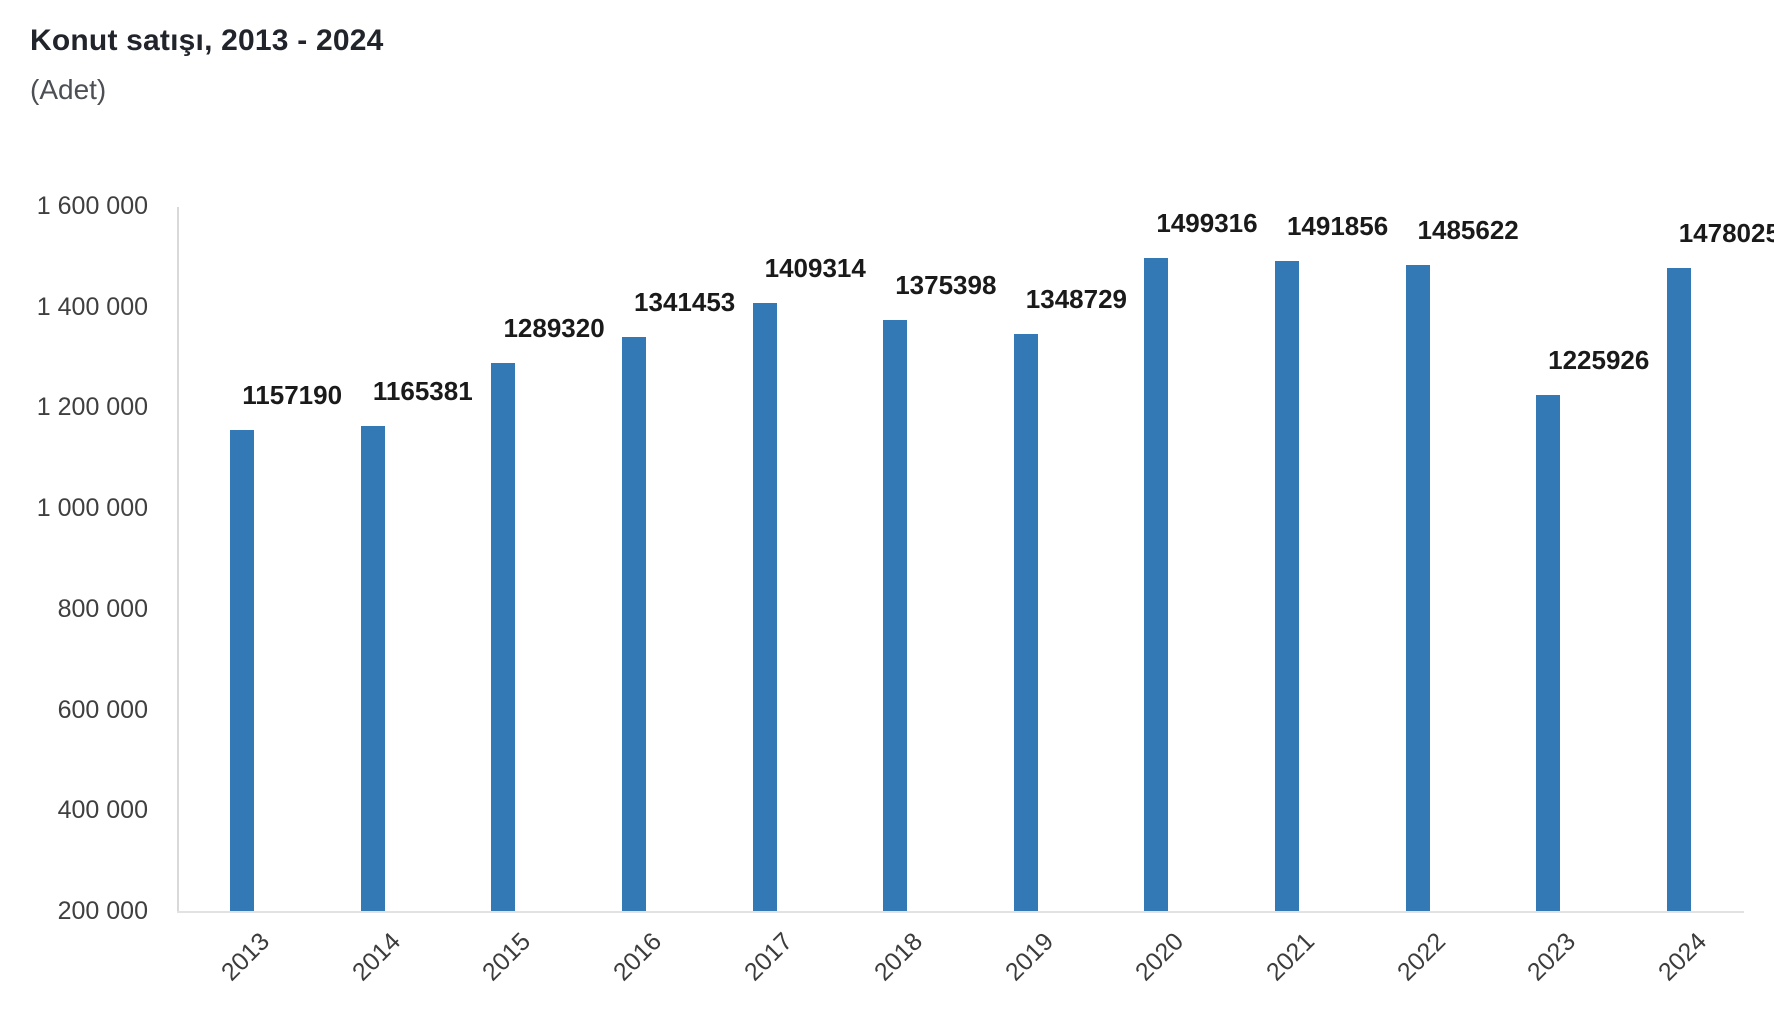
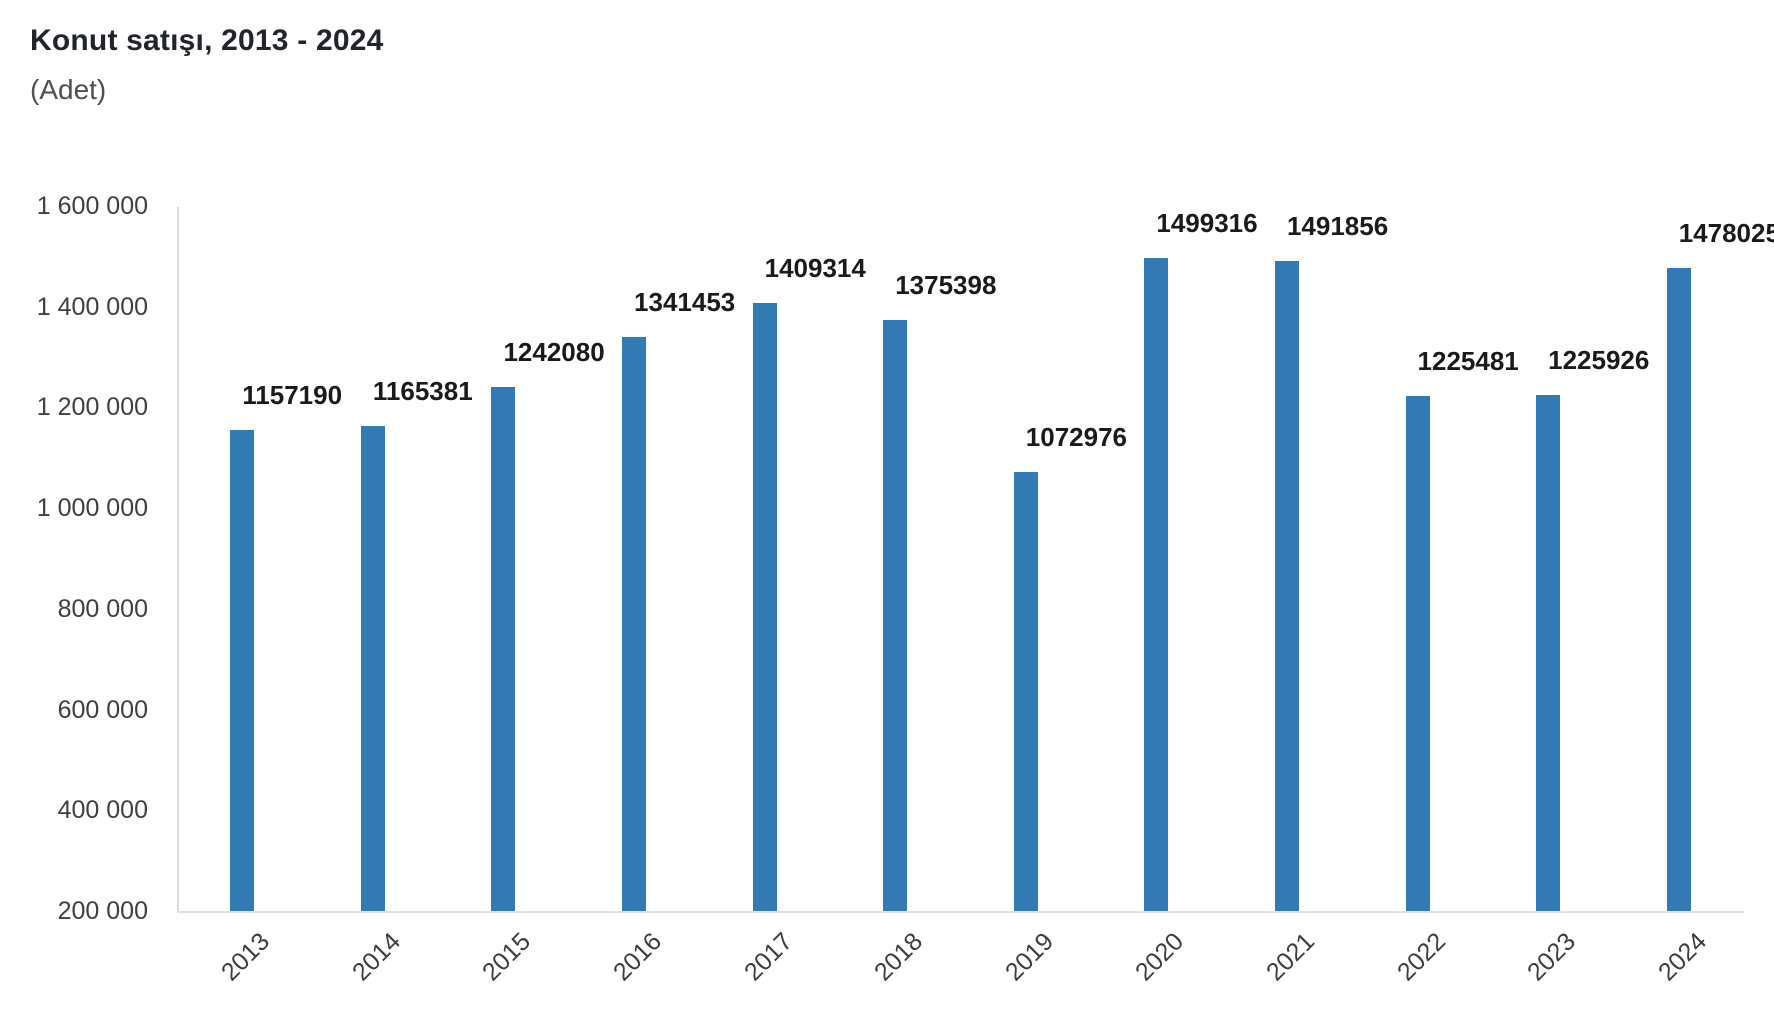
2015: 1289320 -> 1242080
2019: 1348729 -> 1072976
2022: 1485622 -> 1225481
